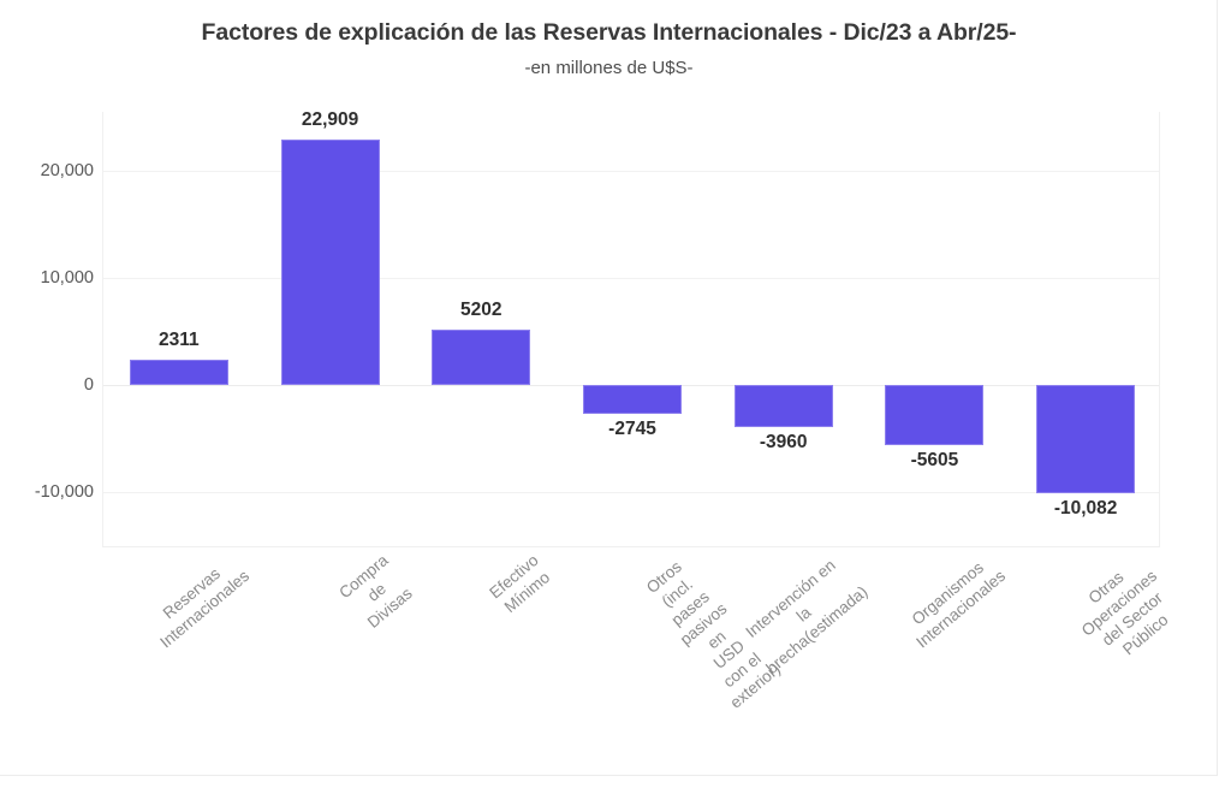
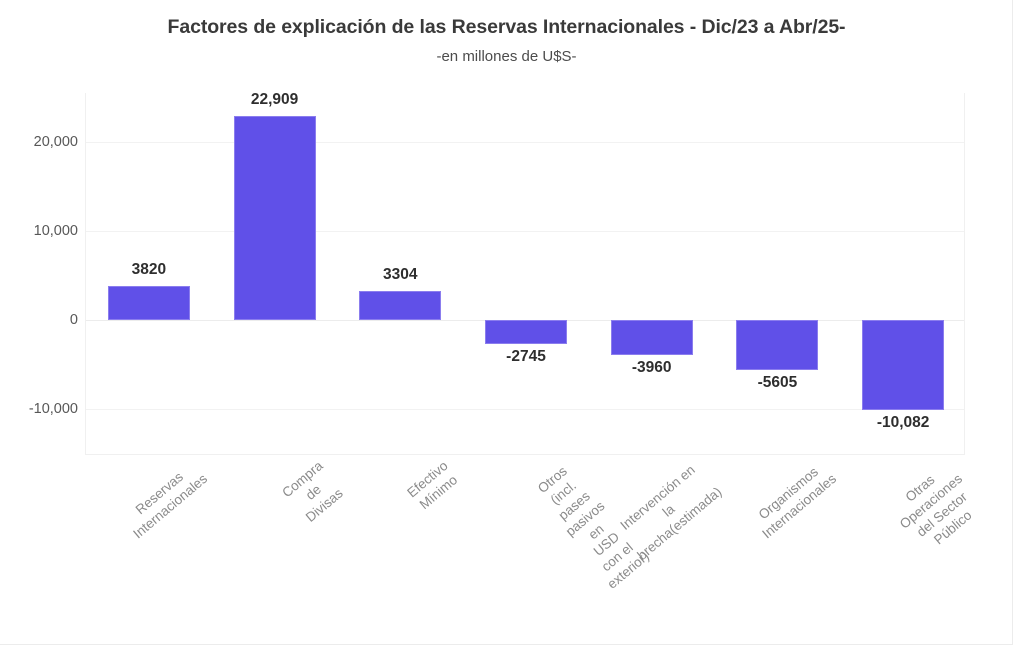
Reservas Internacionales: 2311 -> 3820
Efectivo Mínimo: 5202 -> 3304
